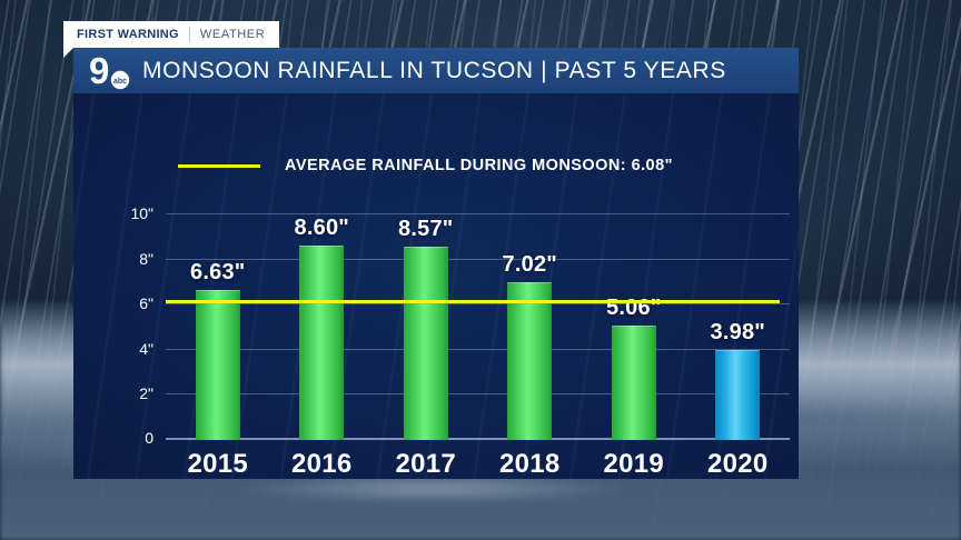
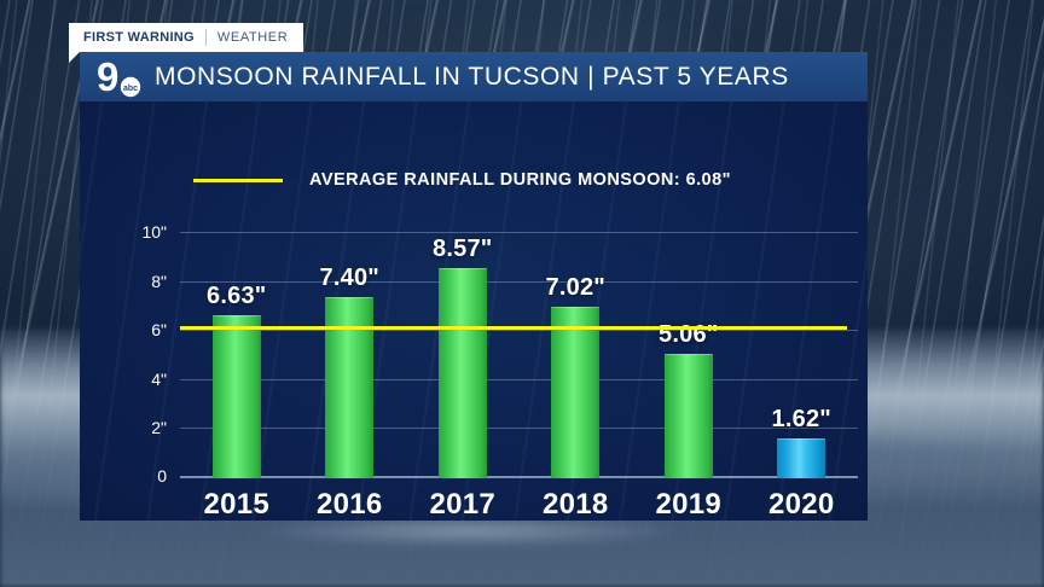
2016: 8.60 -> 7.40
2020: 3.98 -> 1.62
